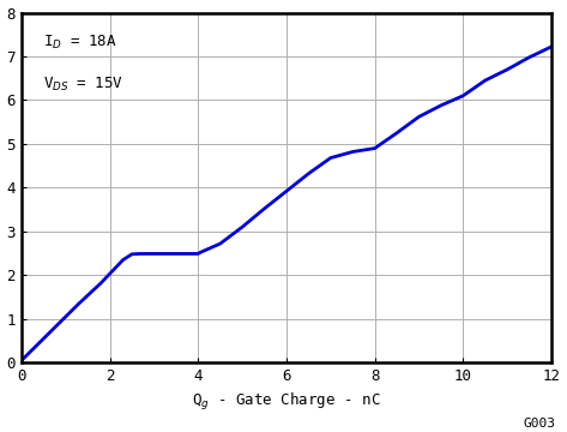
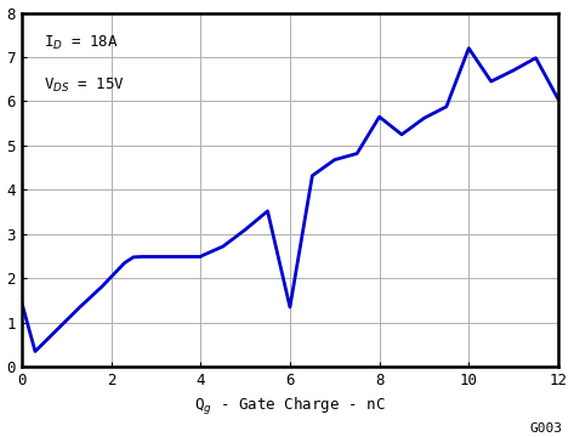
0: 0.05 -> 1.45
6: 3.92 -> 1.35
8: 4.90 -> 5.65
10: 6.10 -> 7.20
12: 7.22 -> 6.05
